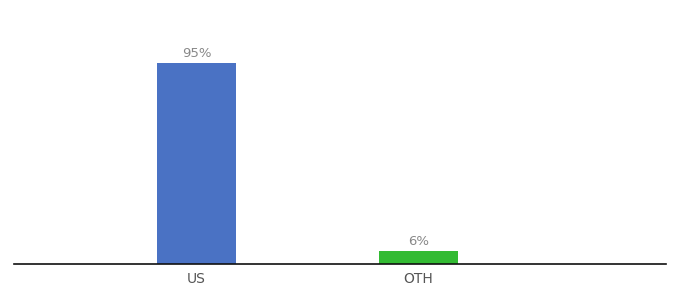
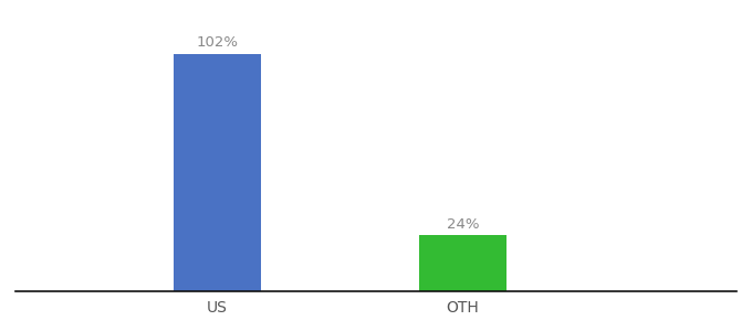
US: 95% -> 102%
OTH: 6% -> 24%
